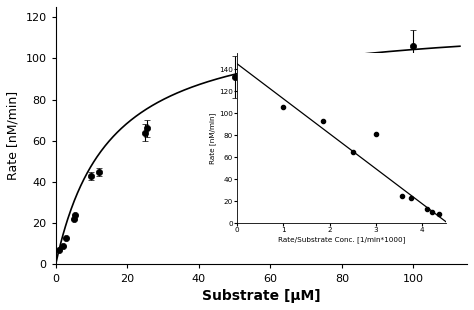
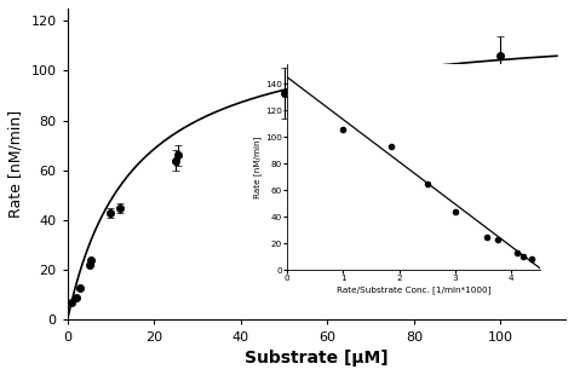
3: 81 -> 44
